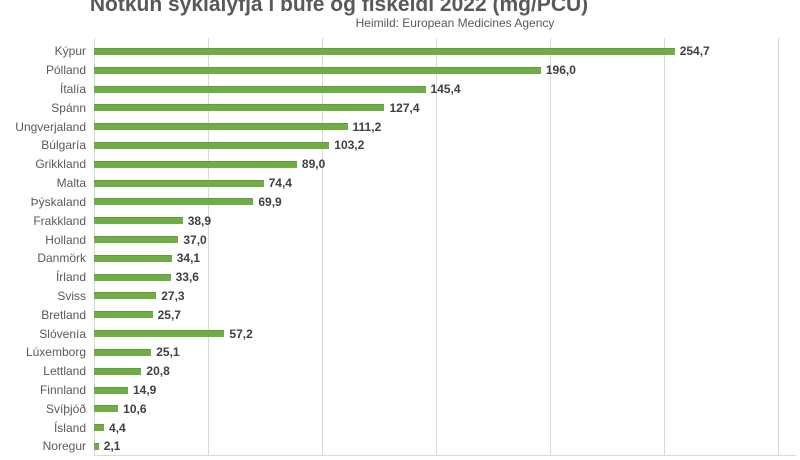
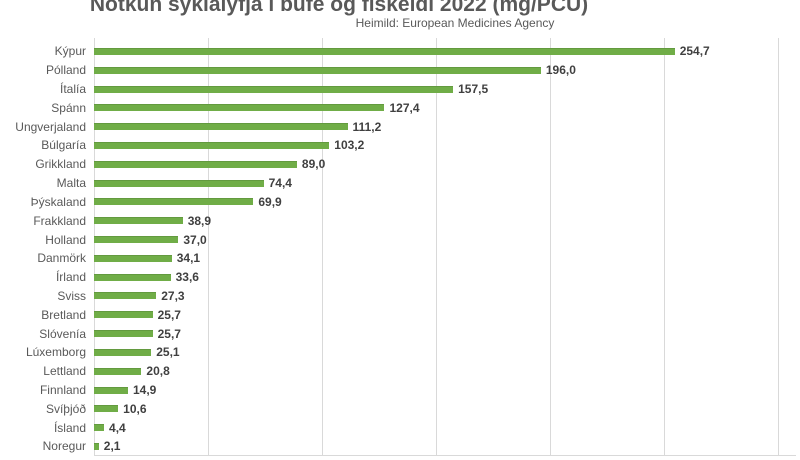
Ítalía: 145,4 -> 157,5
Slóvenía: 57,2 -> 25,7
